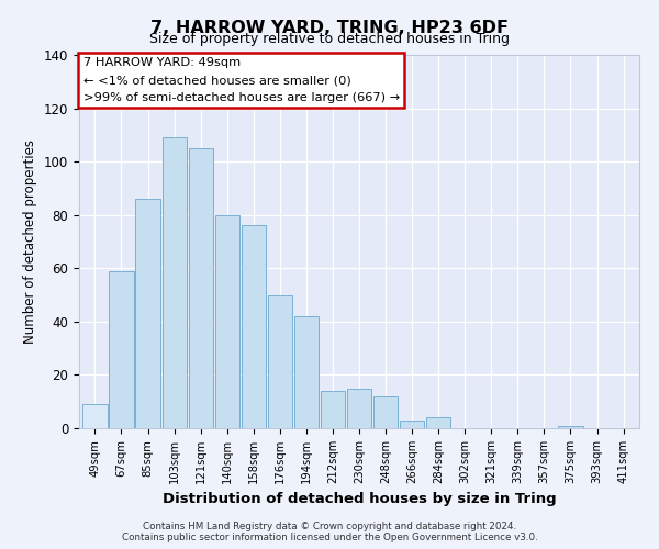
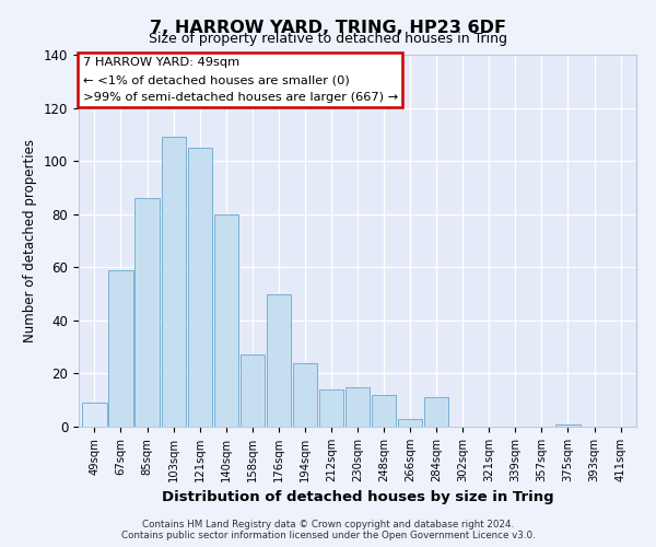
158sqm: 76 -> 27
194sqm: 42 -> 24
284sqm: 4 -> 11
